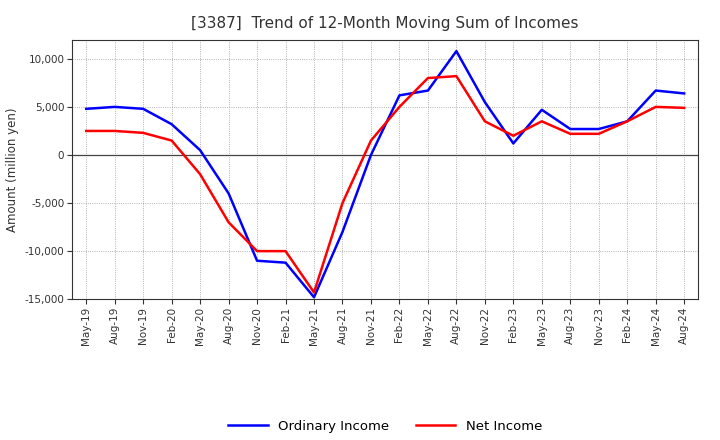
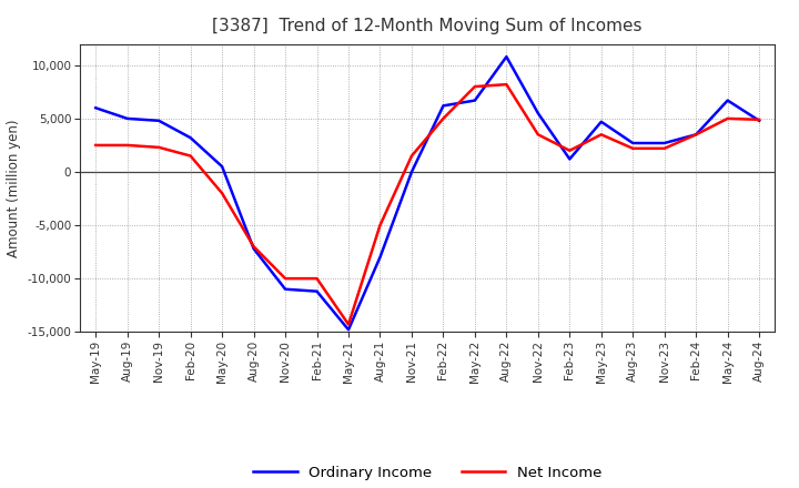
Ordinary Income/May-19: 4,800 -> 6,000
Ordinary Income/Aug-20: -4,000 -> -7,200
Ordinary Income/Aug-24: 6,400 -> 4,800
